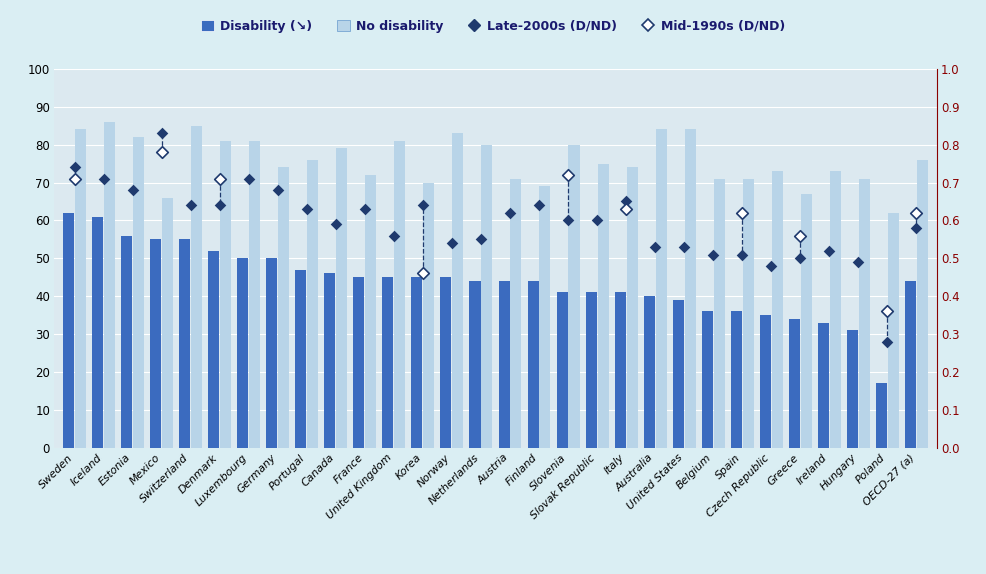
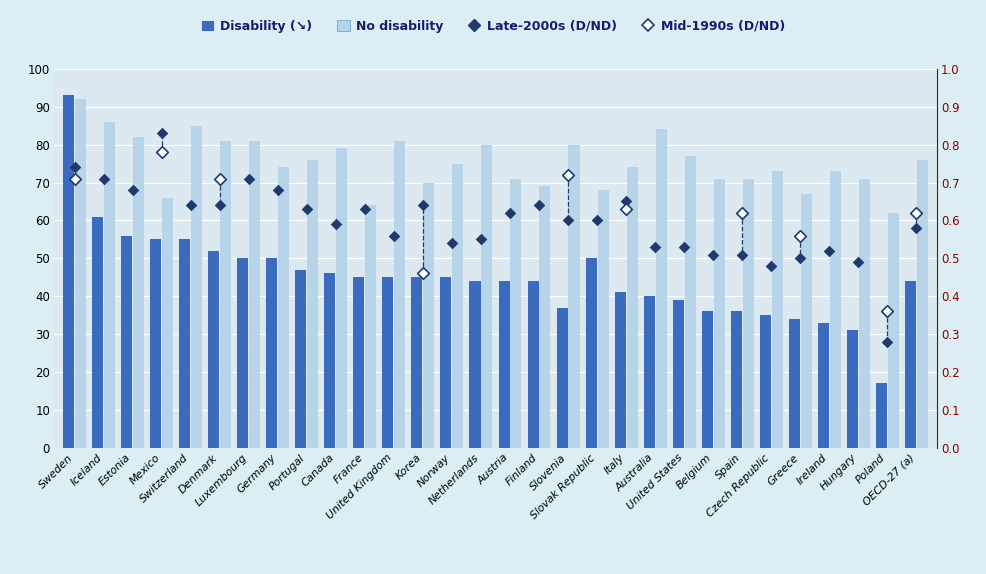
Disability (↘)/Sweden: 62 -> 93
No disability/Sweden: 84 -> 92
No disability/France: 72 -> 64
No disability/Norway: 83 -> 75
Disability (↘)/Slovenia: 41 -> 37
Disability (↘)/Slovak Republic: 41 -> 50
No disability/Slovak Republic: 75 -> 68
No disability/United States: 84 -> 77
